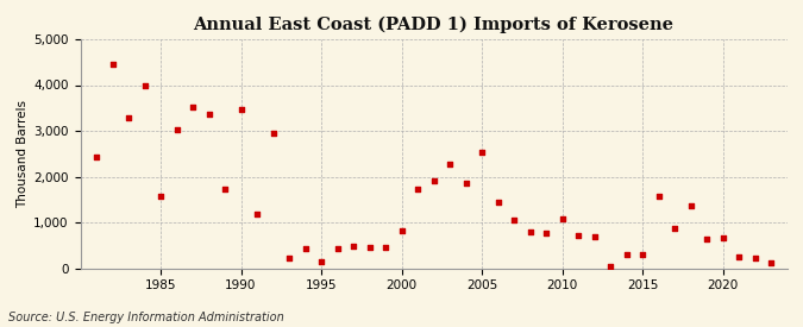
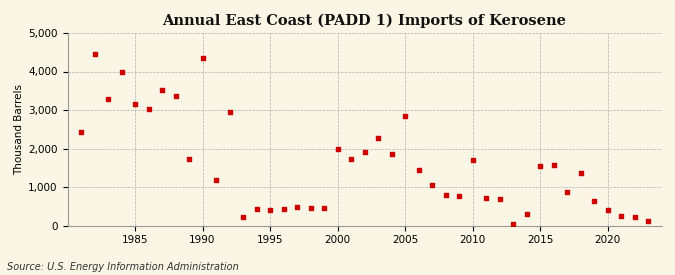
1985: 1,580 -> 3,150
1990: 3,480 -> 4,350
1995: 140 -> 400
2000: 820 -> 2,000
2005: 2,540 -> 2,850
2010: 1,090 -> 1,700
2015: 310 -> 1,550
2020: 670 -> 400
